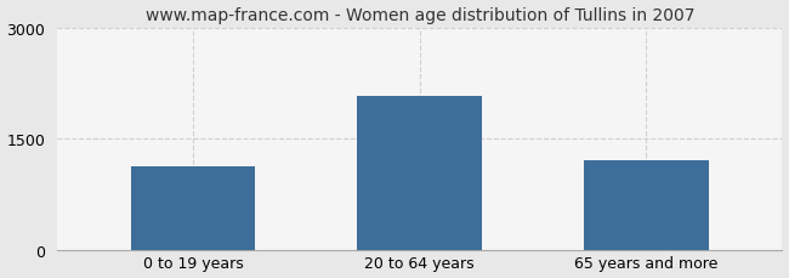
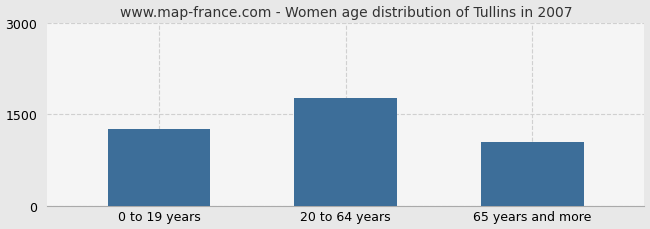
0 to 19 years: 1120 -> 1250
20 to 64 years: 2080 -> 1760
65 years and more: 1200 -> 1050
